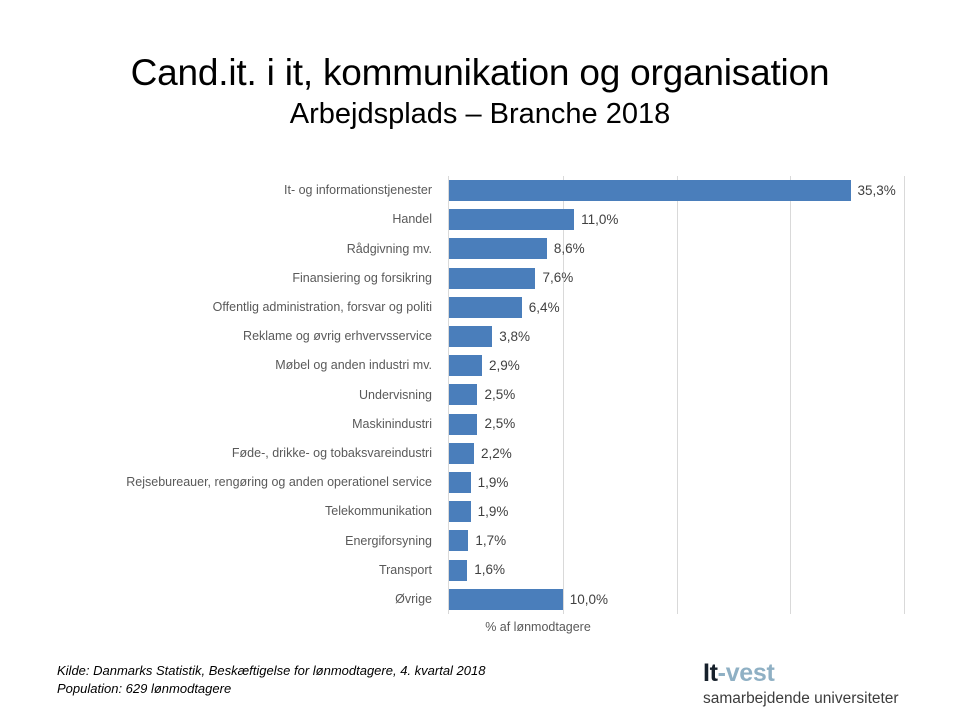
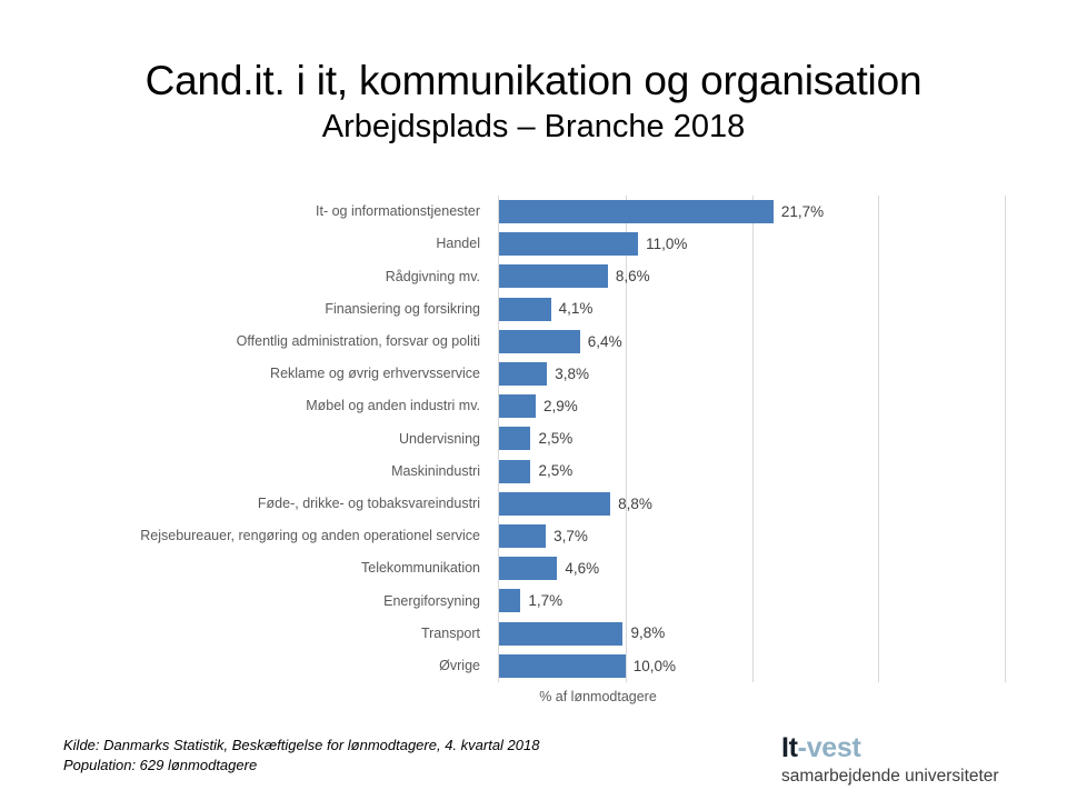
It- og informationstjenester: 35,3% -> 21,7%
Finansiering og forsikring: 7,6% -> 4,1%
Føde-, drikke- og tobaksvareindustri: 2,2% -> 8,8%
Rejsebureauer, rengøring og anden operationel service: 1,9% -> 3,7%
Telekommunikation: 1,9% -> 4,6%
Transport: 1,6% -> 9,8%
